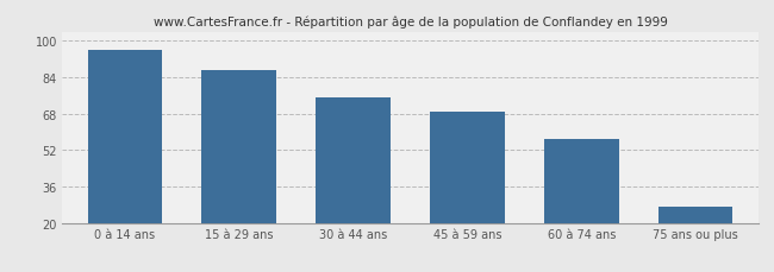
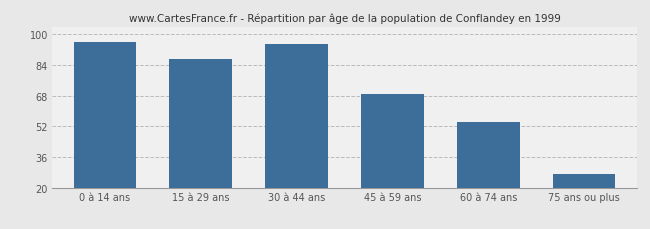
30 à 44 ans: 75 -> 95
60 à 74 ans: 57 -> 54
